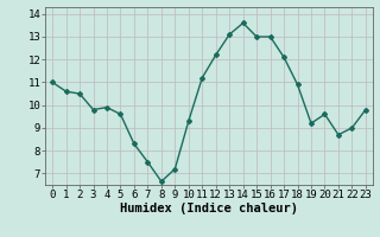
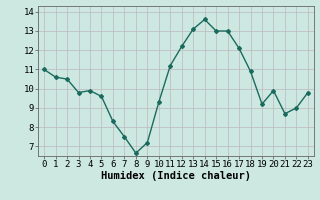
20: 9.6 -> 9.9
